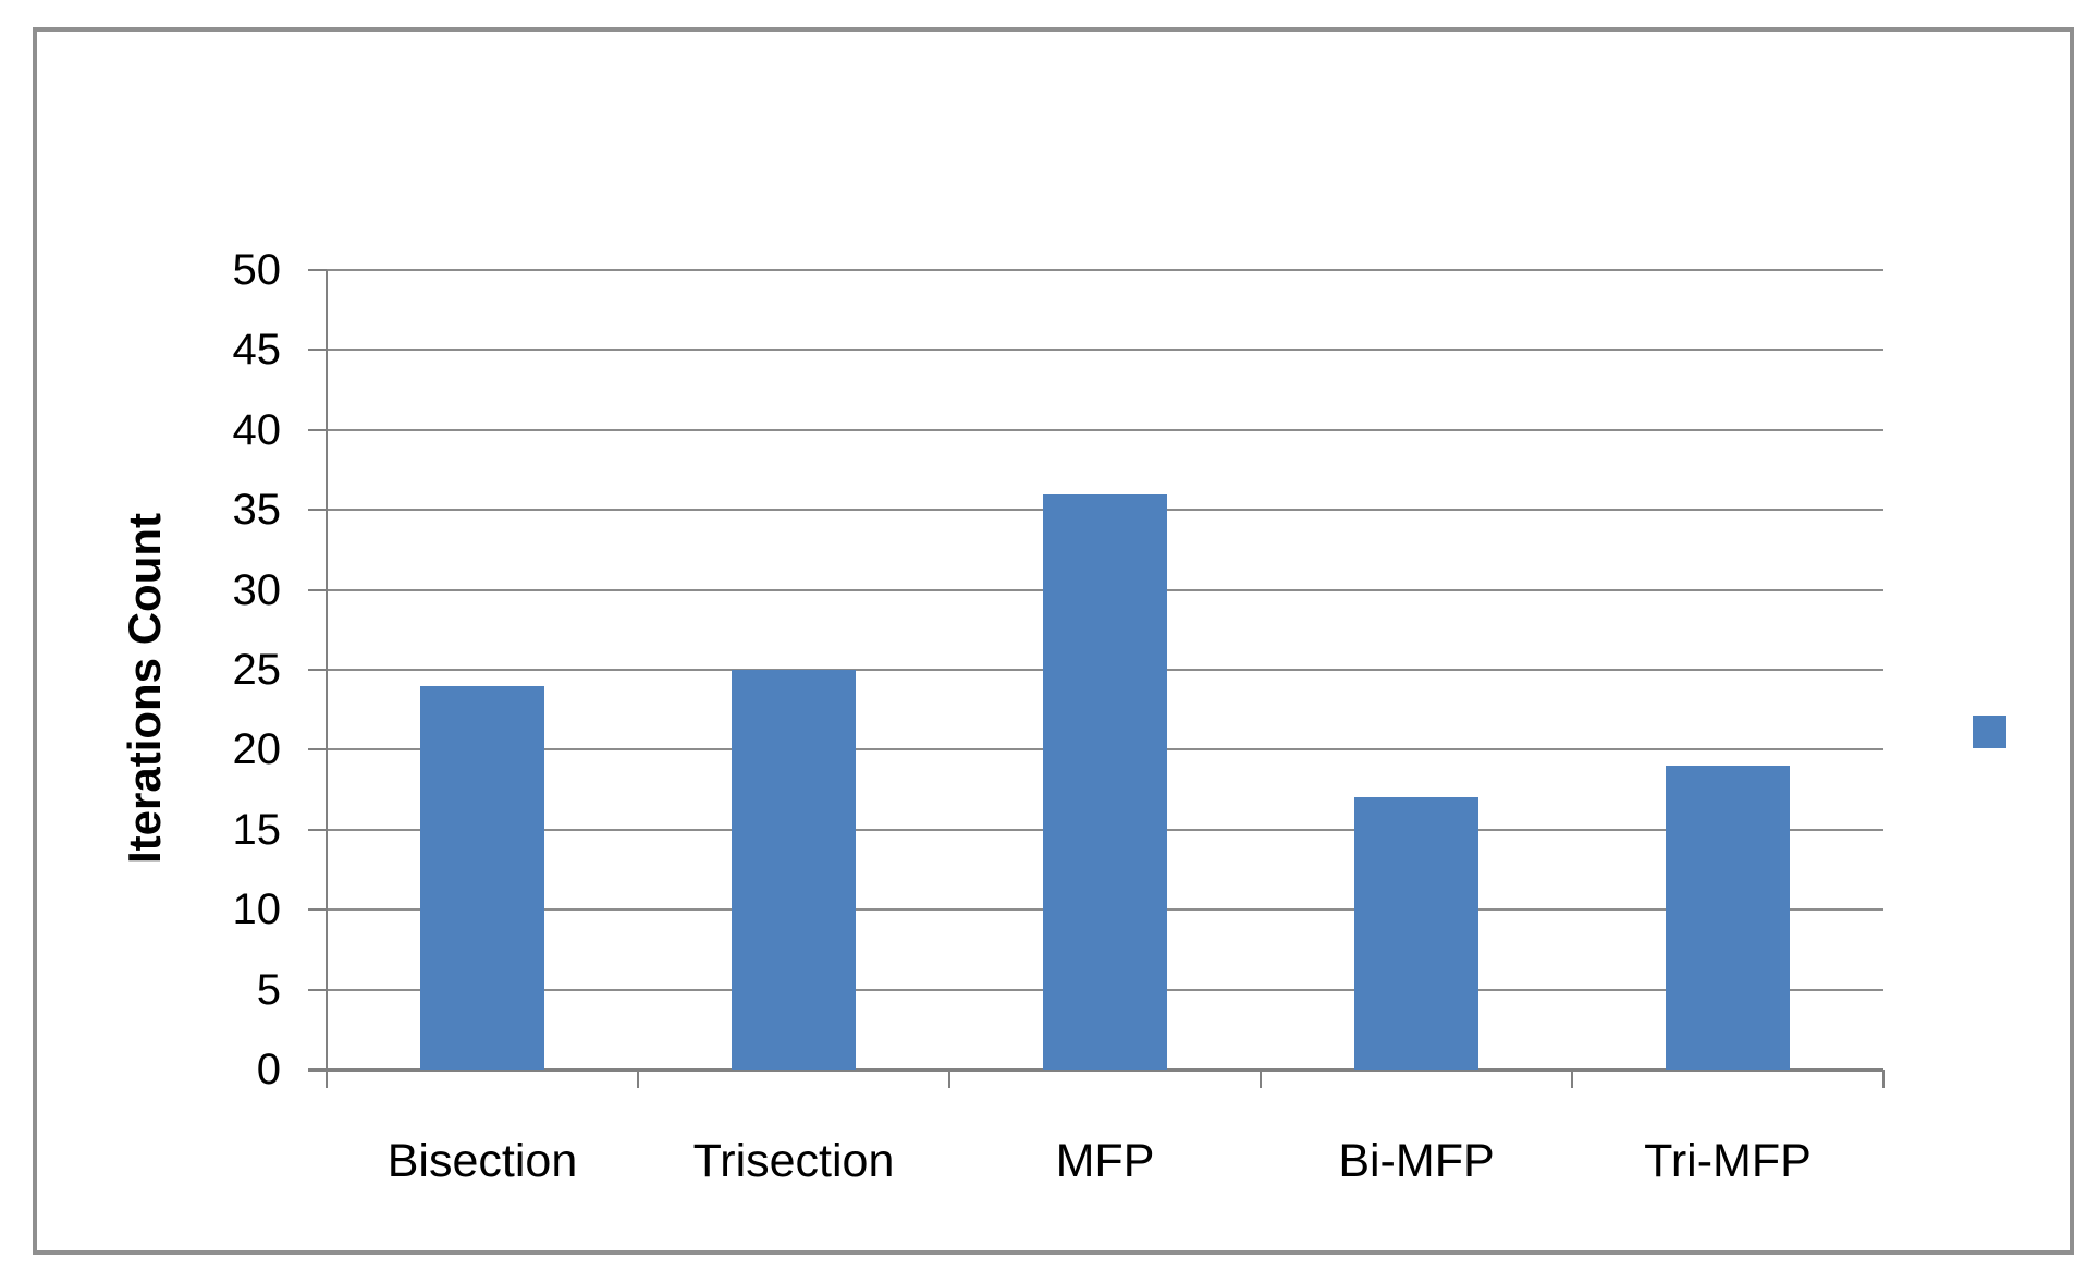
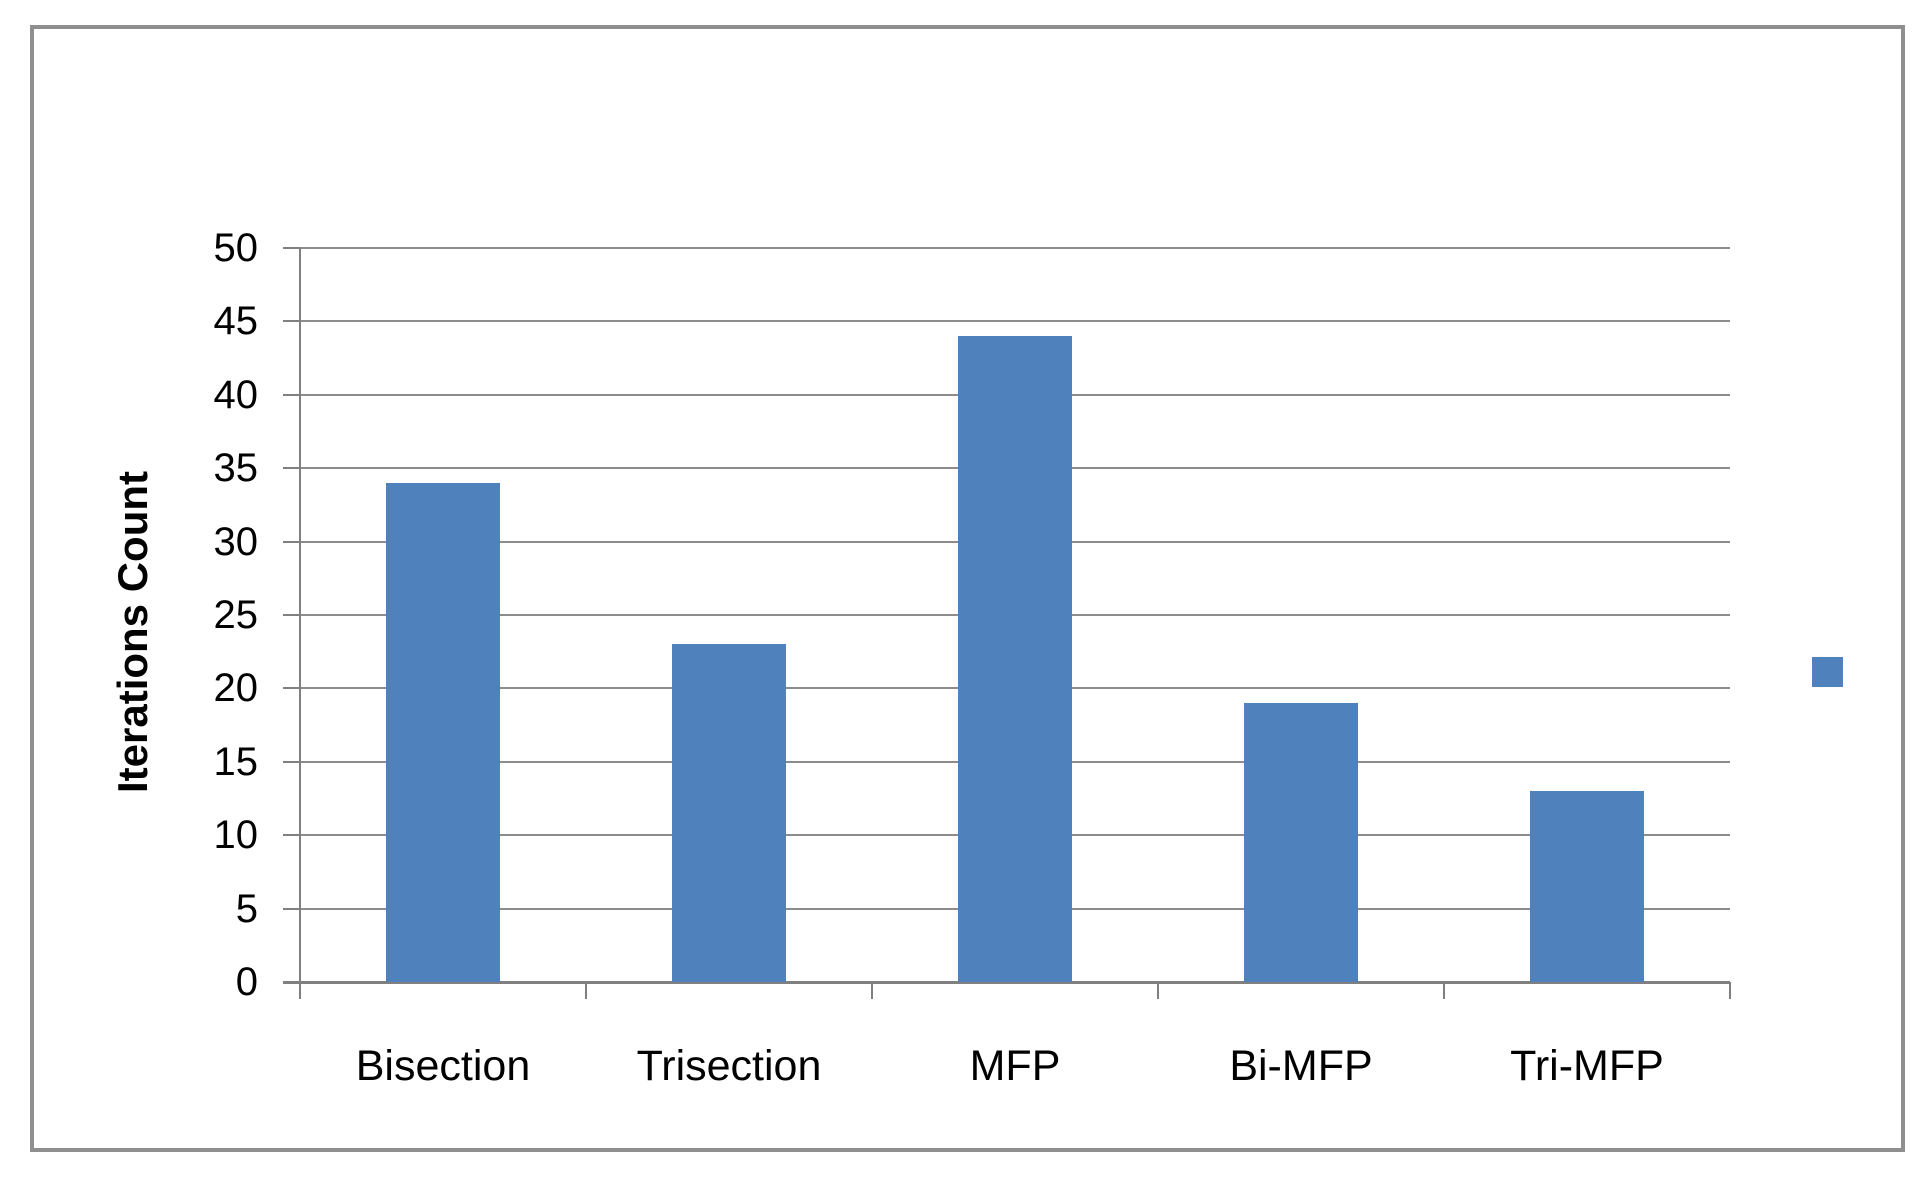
Bisection: 24 -> 34
Trisection: 25 -> 23
MFP: 36 -> 44
Bi-MFP: 17 -> 19
Tri-MFP: 19 -> 13
